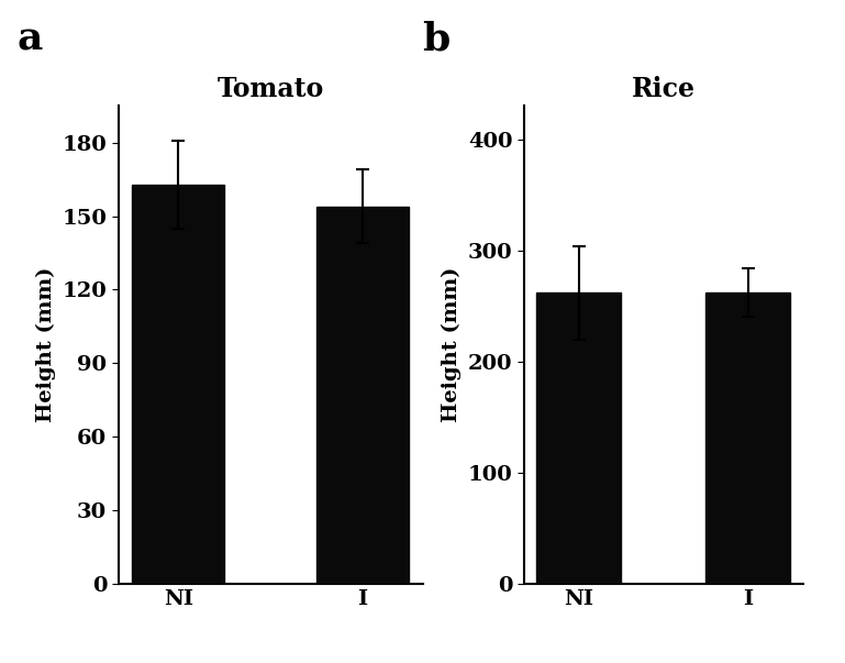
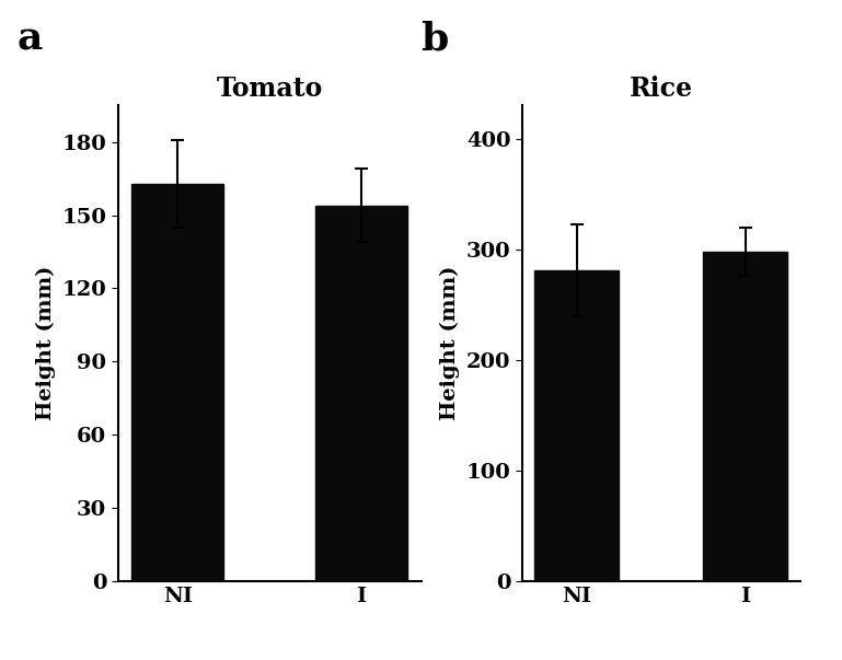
Rice/NI: 262 -> 281
Rice/I: 262 -> 298
